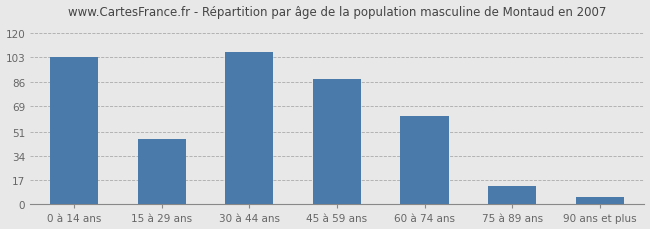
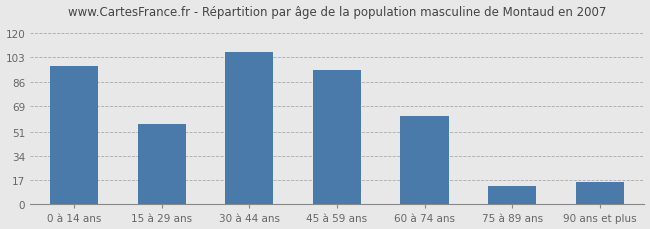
0 à 14 ans: 103 -> 97
15 à 29 ans: 46 -> 56
45 à 59 ans: 88 -> 94
90 ans et plus: 5 -> 16
